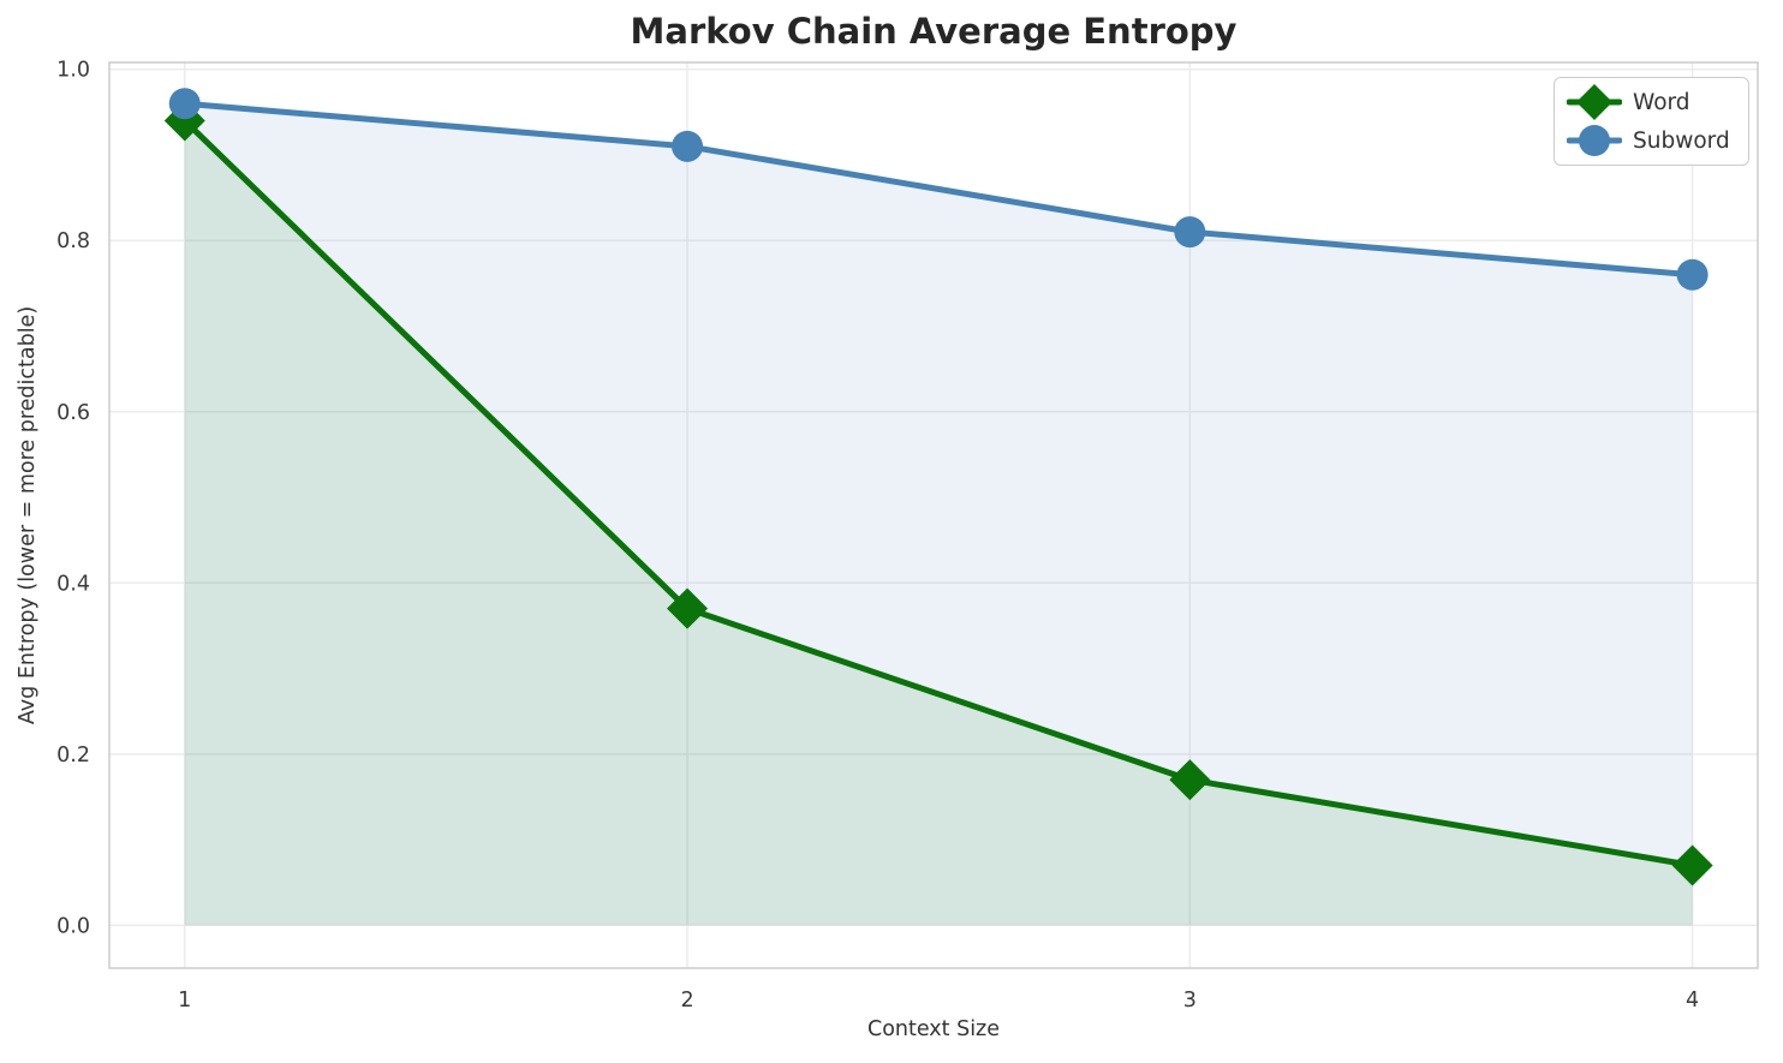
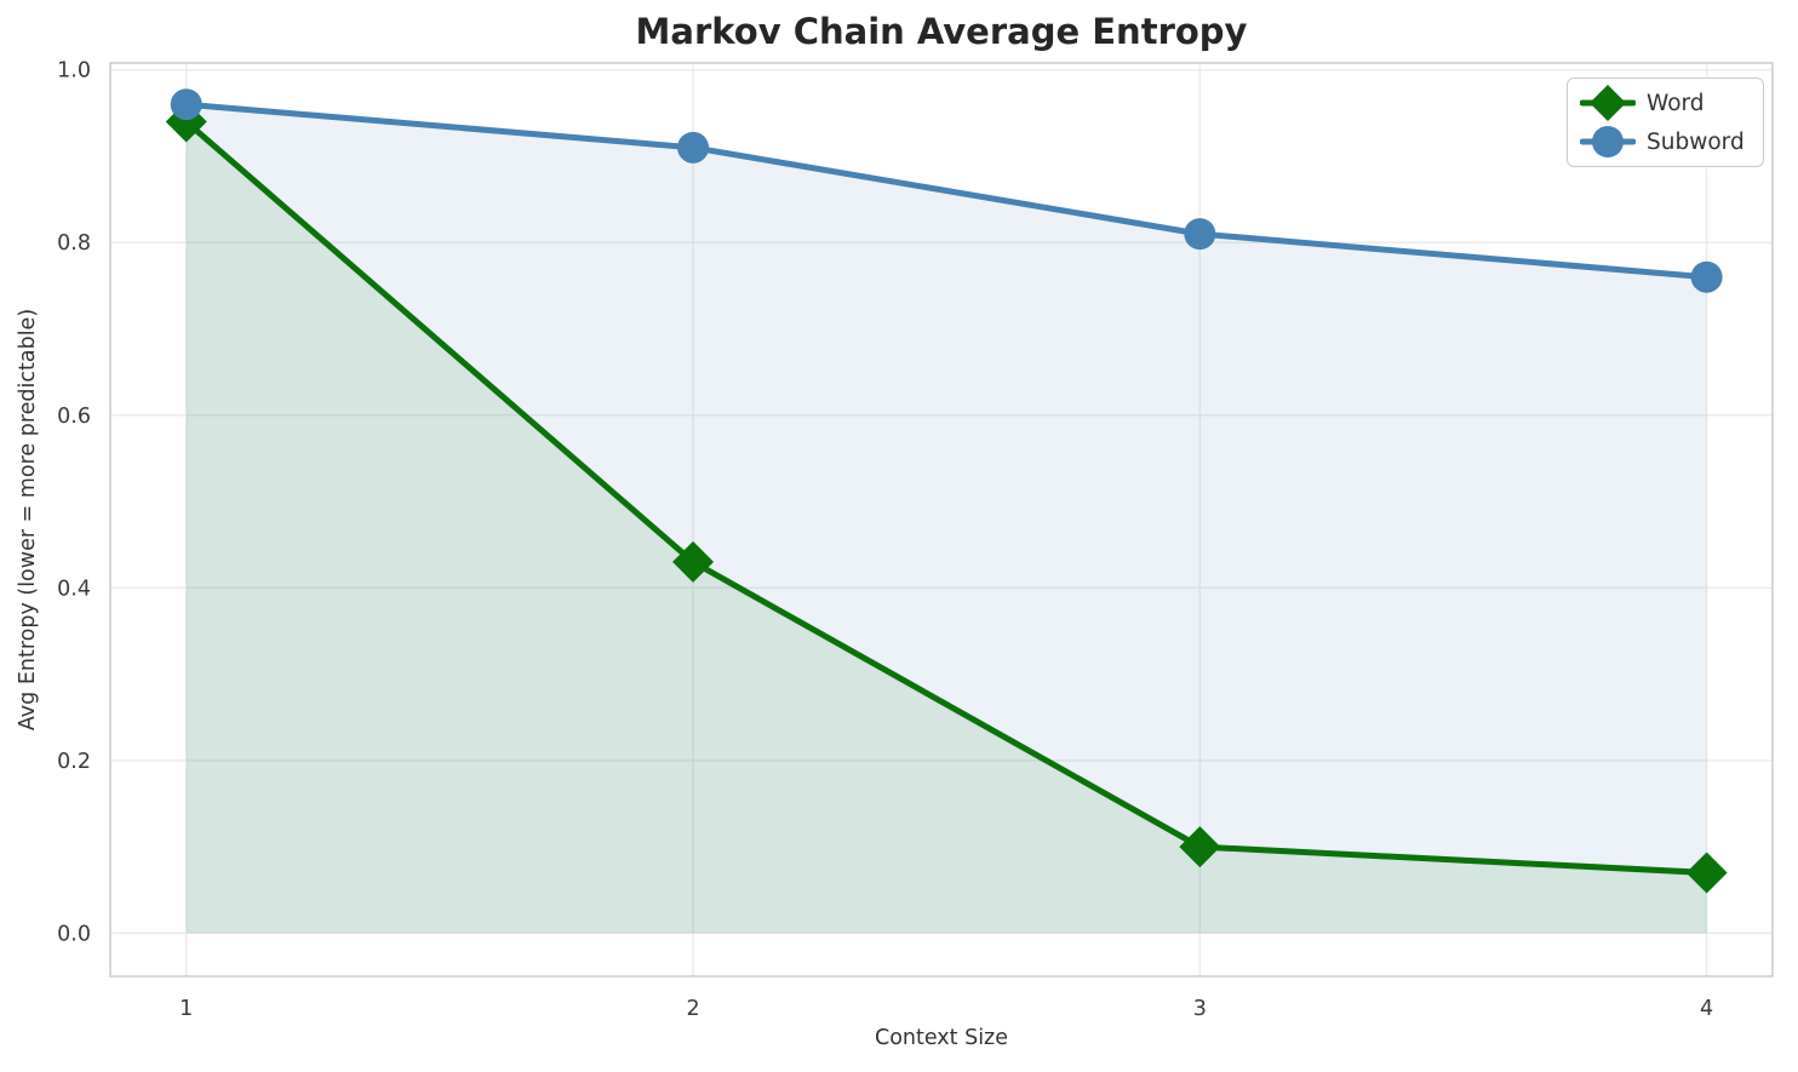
Word/2: 0.37 -> 0.43
Word/3: 0.17 -> 0.10
